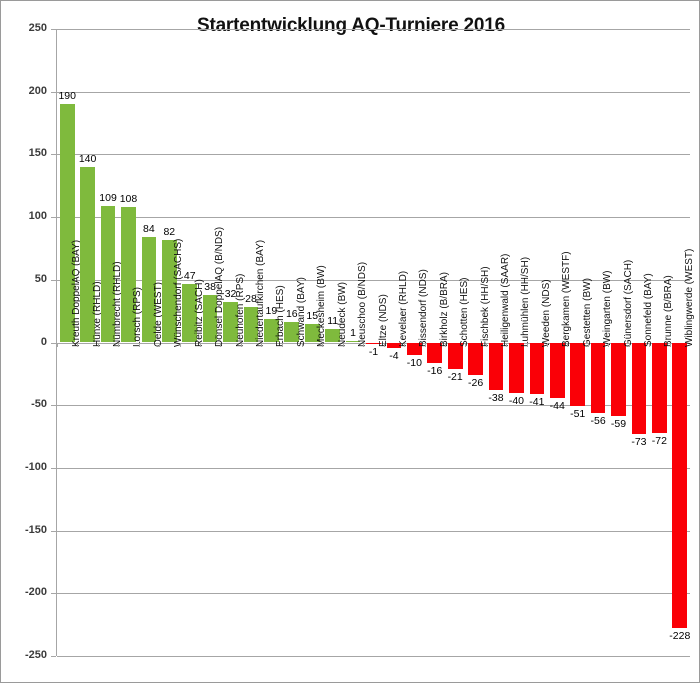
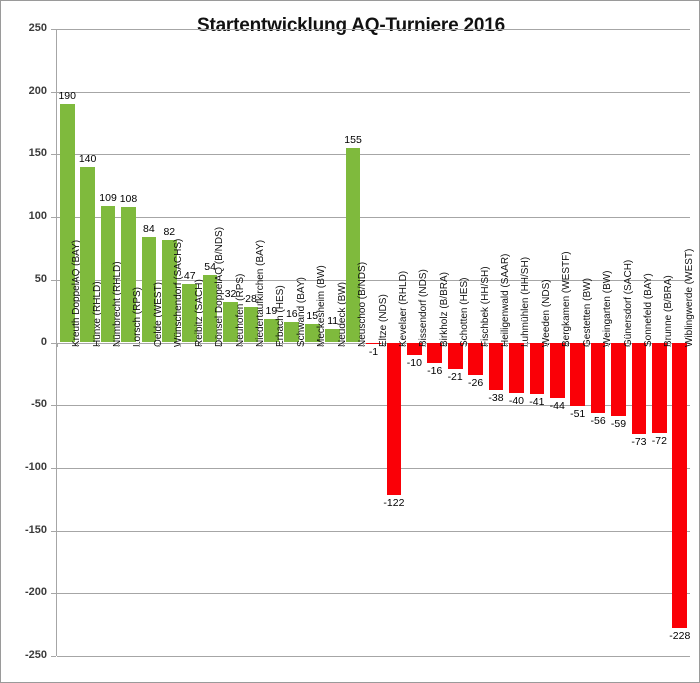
Dönsel DoppelAQ (B/NDS): 38 -> 54
Neuschoo (B/NDS): 1 -> 155
Kevelaer (RHLD): -4 -> -122
